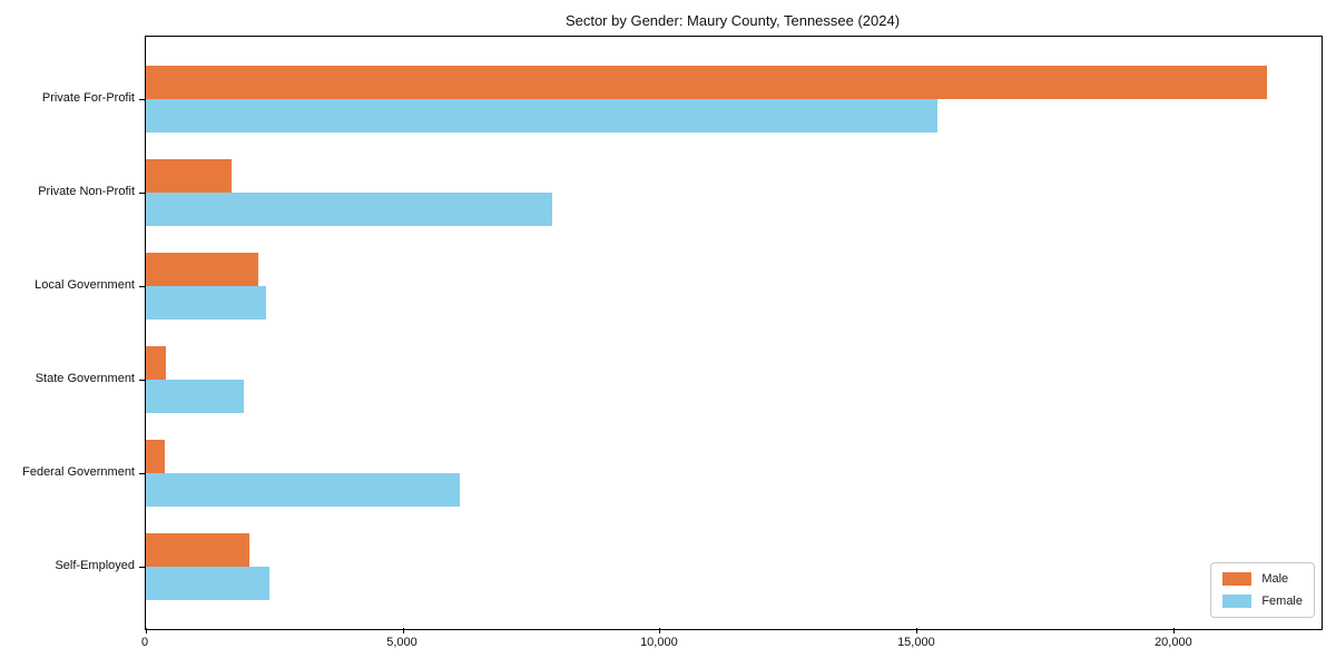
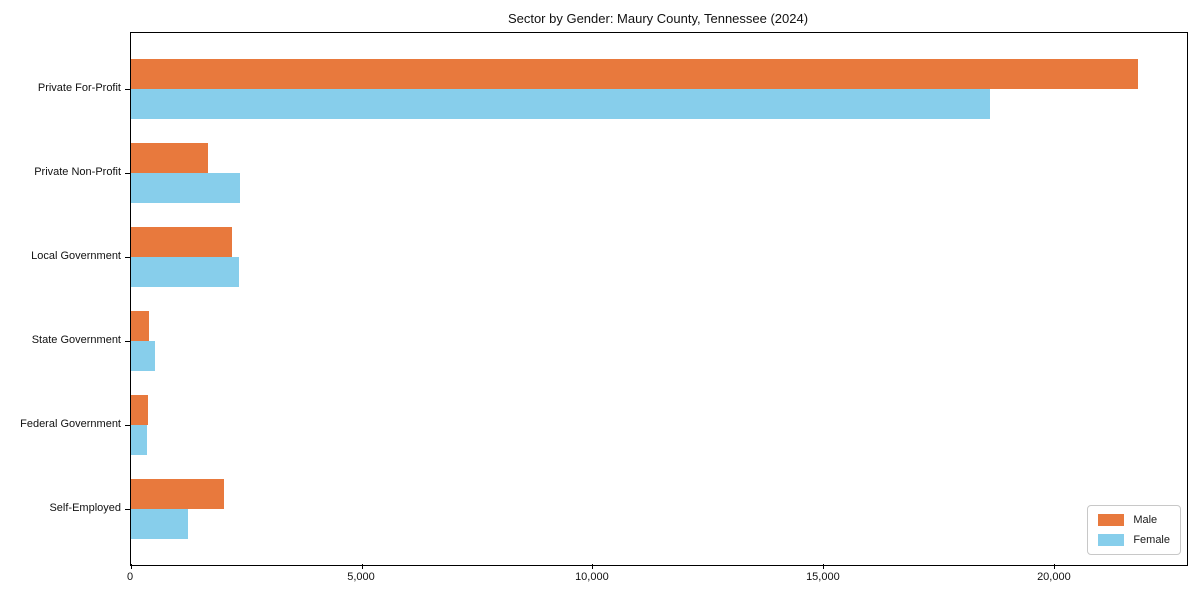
Female/Private For-Profit: 15400 -> 18600
Female/Private Non-Profit: 7900 -> 2400
Female/State Government: 1900 -> 500
Female/Federal Government: 6100 -> 400
Female/Self-Employed: 2400 -> 1200
